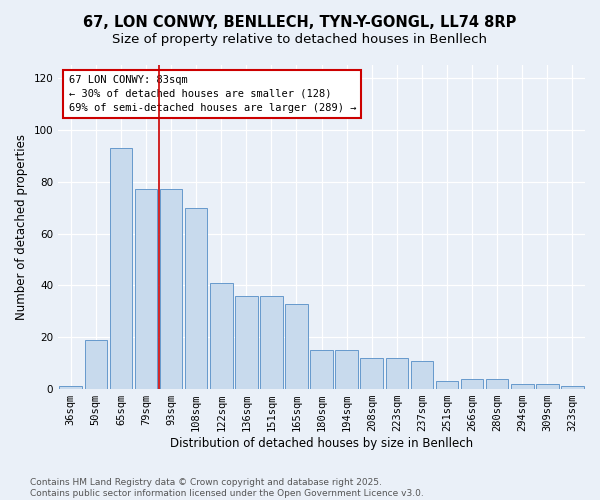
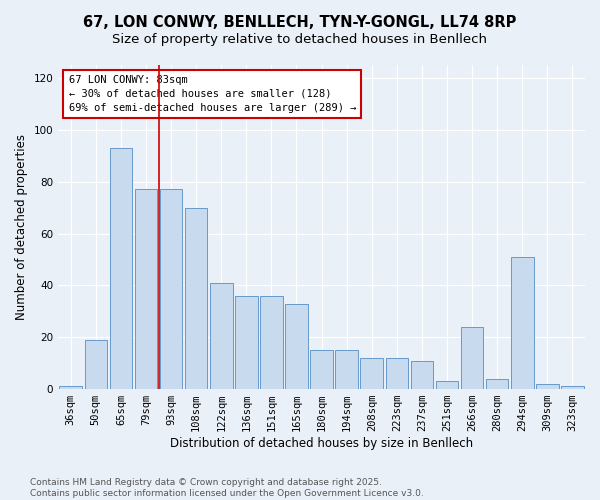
266sqm: 4 -> 24
294sqm: 2 -> 51
